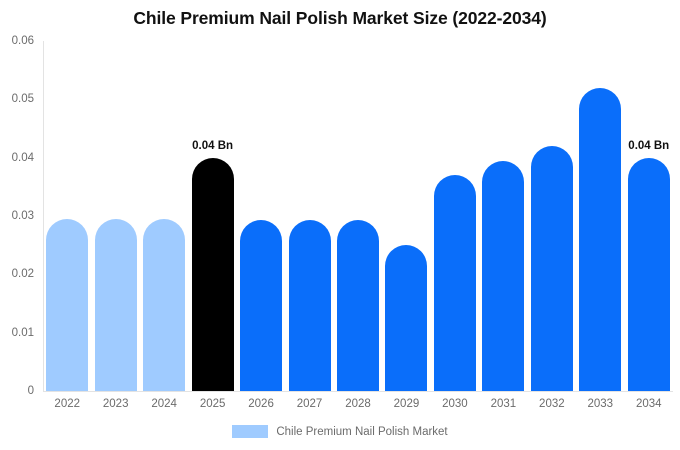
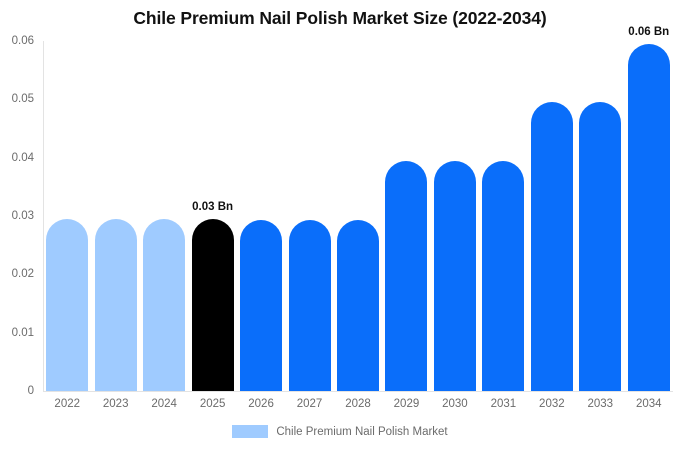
2025: 0.04 -> 0.03
2029: 0.025 -> 0.040
2030: 0.037 -> 0.039
2032: 0.042 -> 0.050
2033: 0.052 -> 0.050
2034: 0.04 -> 0.06
